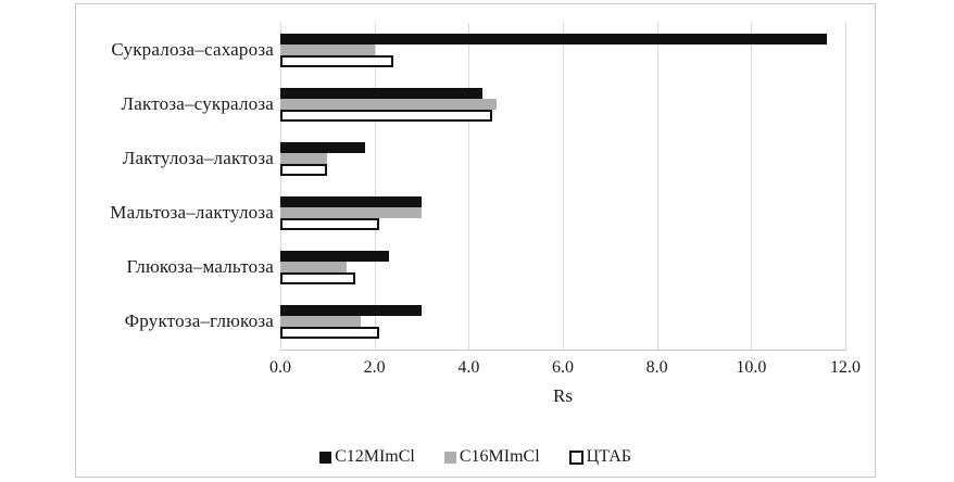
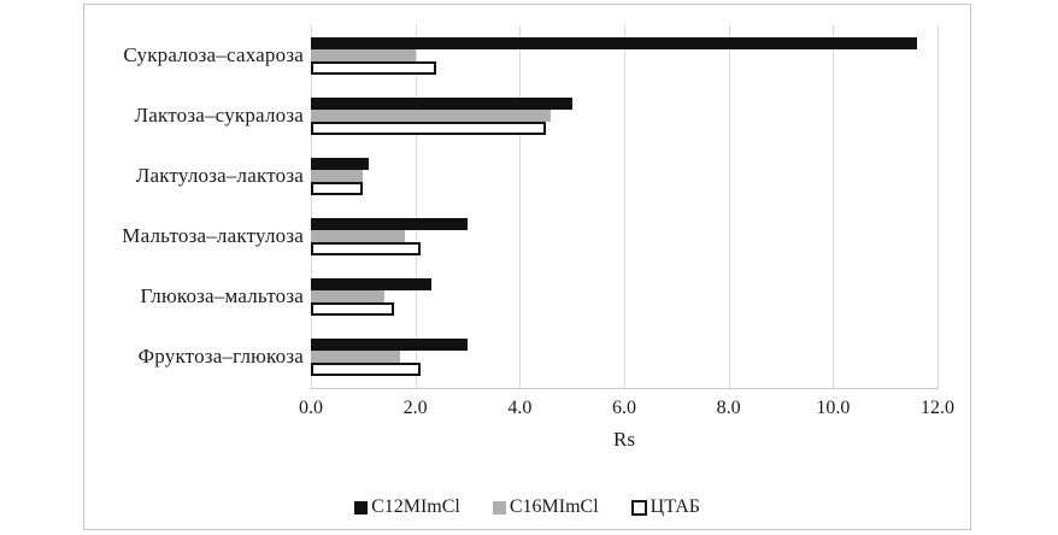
C12MImCl/Лактоза–сукралоза: 4.3 -> 5.0
C12MImCl/Лактулоза–лактоза: 1.8 -> 1.1
C16MImCl/Мальтоза–лактулоза: 3.0 -> 1.8
